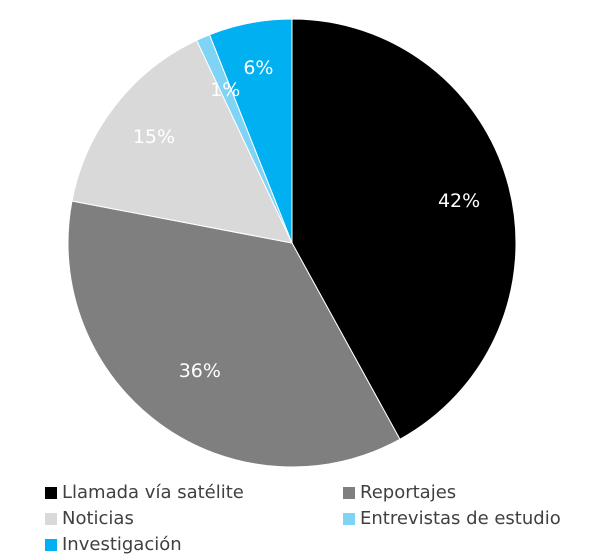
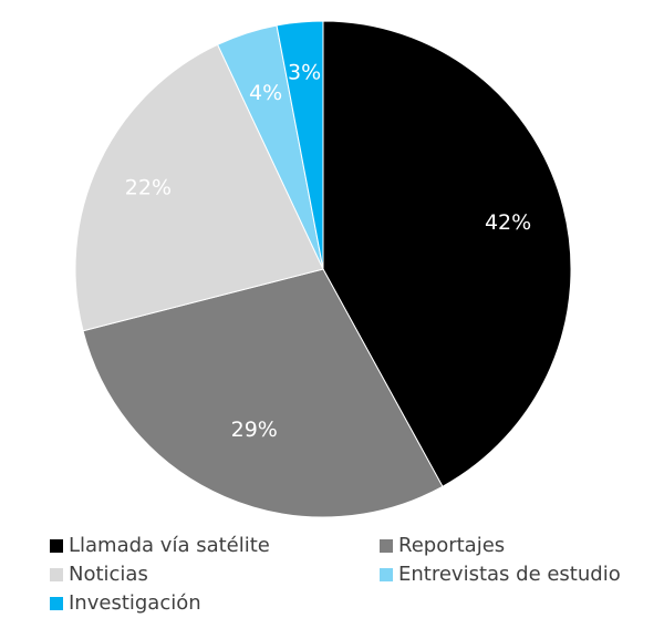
Reportajes: 36% -> 29%
Noticias: 15% -> 22%
Entrevistas de estudio: 1% -> 4%
Investigación: 6% -> 3%
